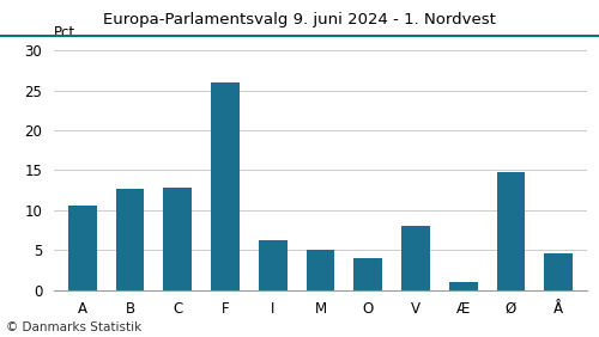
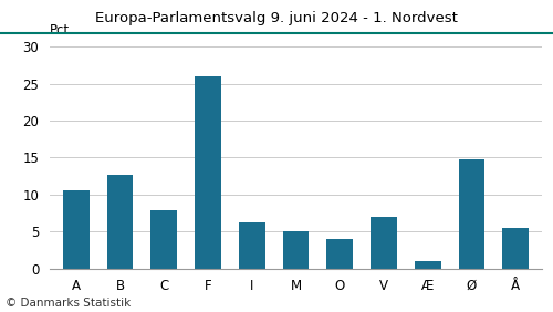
C: 12.8 -> 7.8
V: 8.0 -> 7.0
Å: 4.6 -> 5.5
